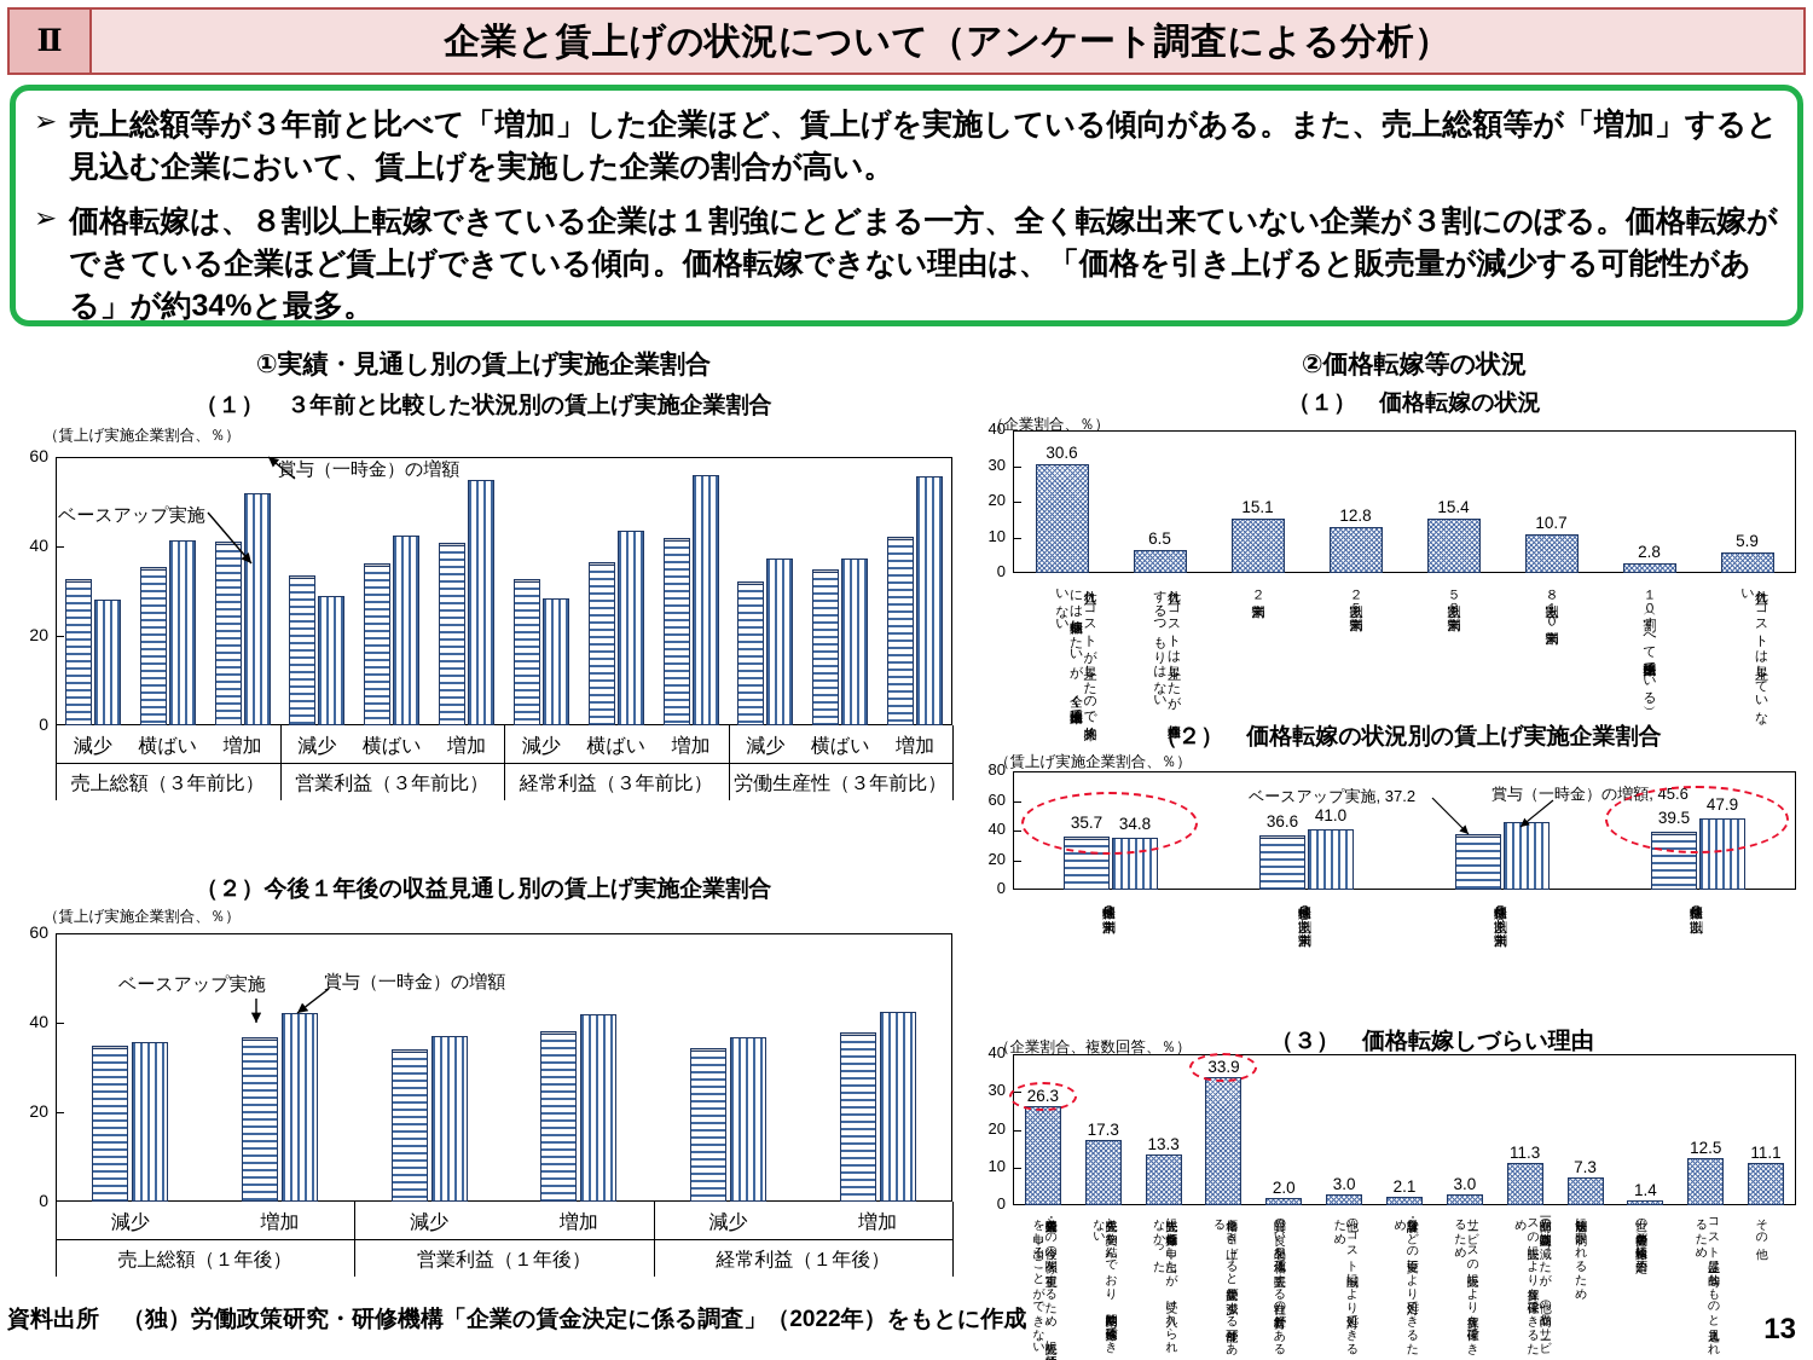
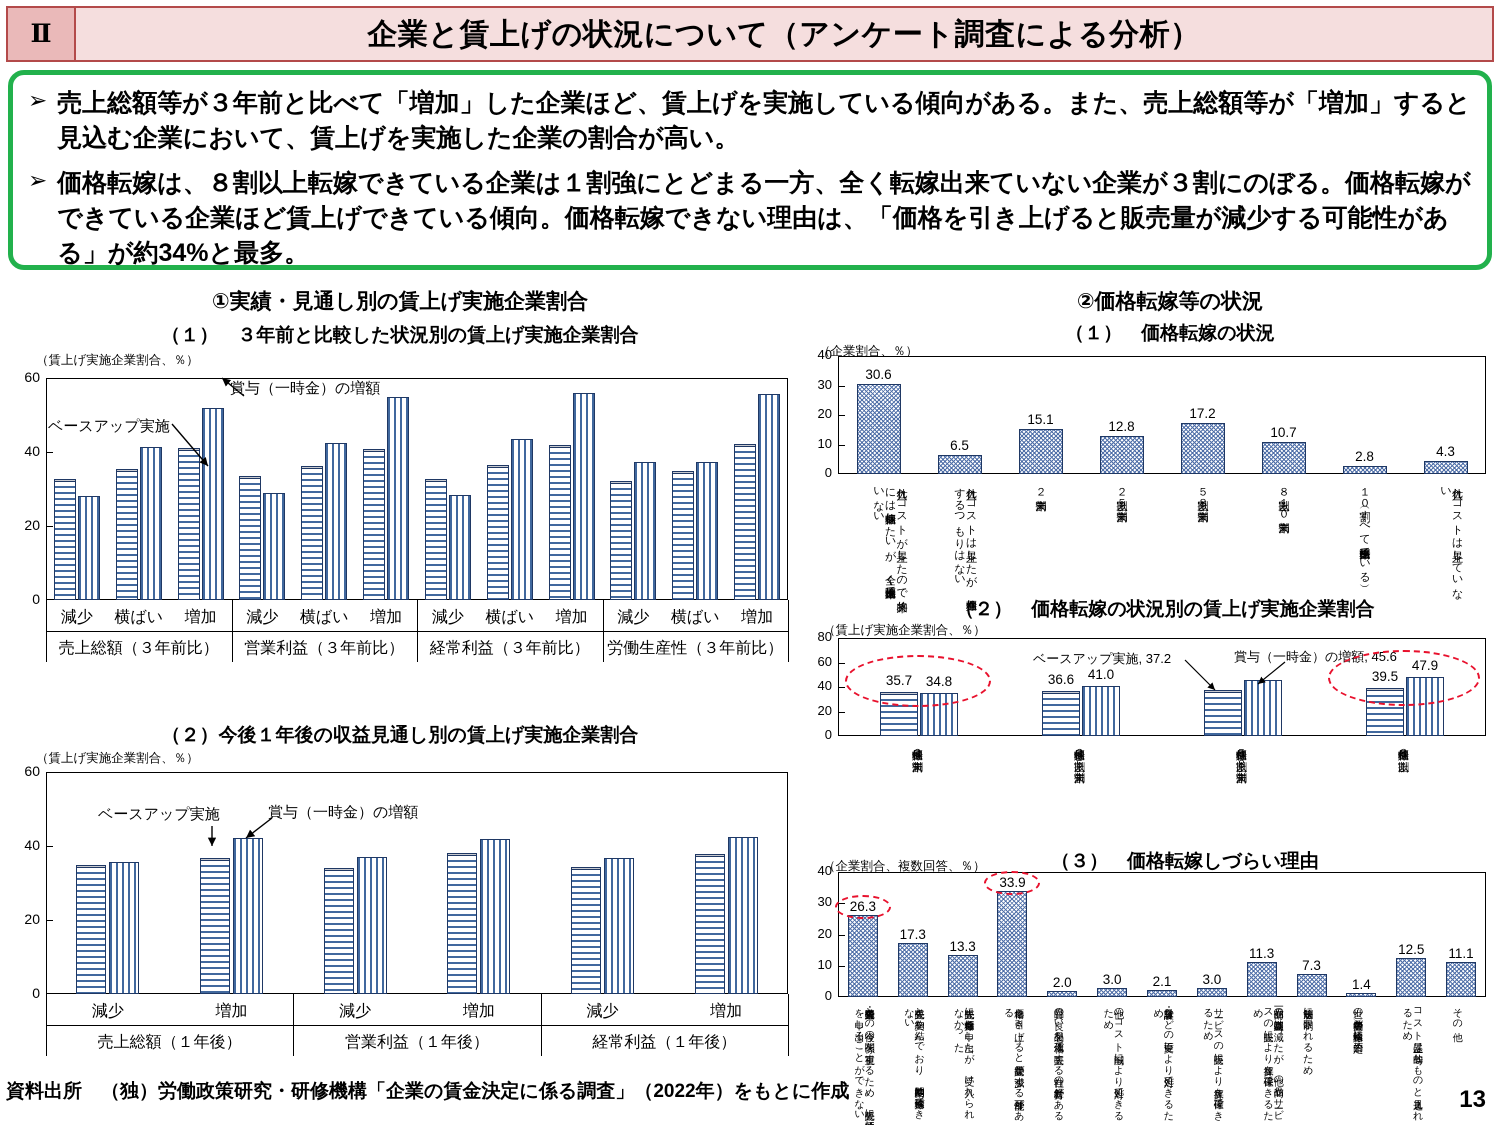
（１） 価格転嫁の状況/５割以上８割未満: 15.4 -> 17.2
（１） 価格転嫁の状況/仕入れコストは上昇していない: 5.9 -> 4.3
